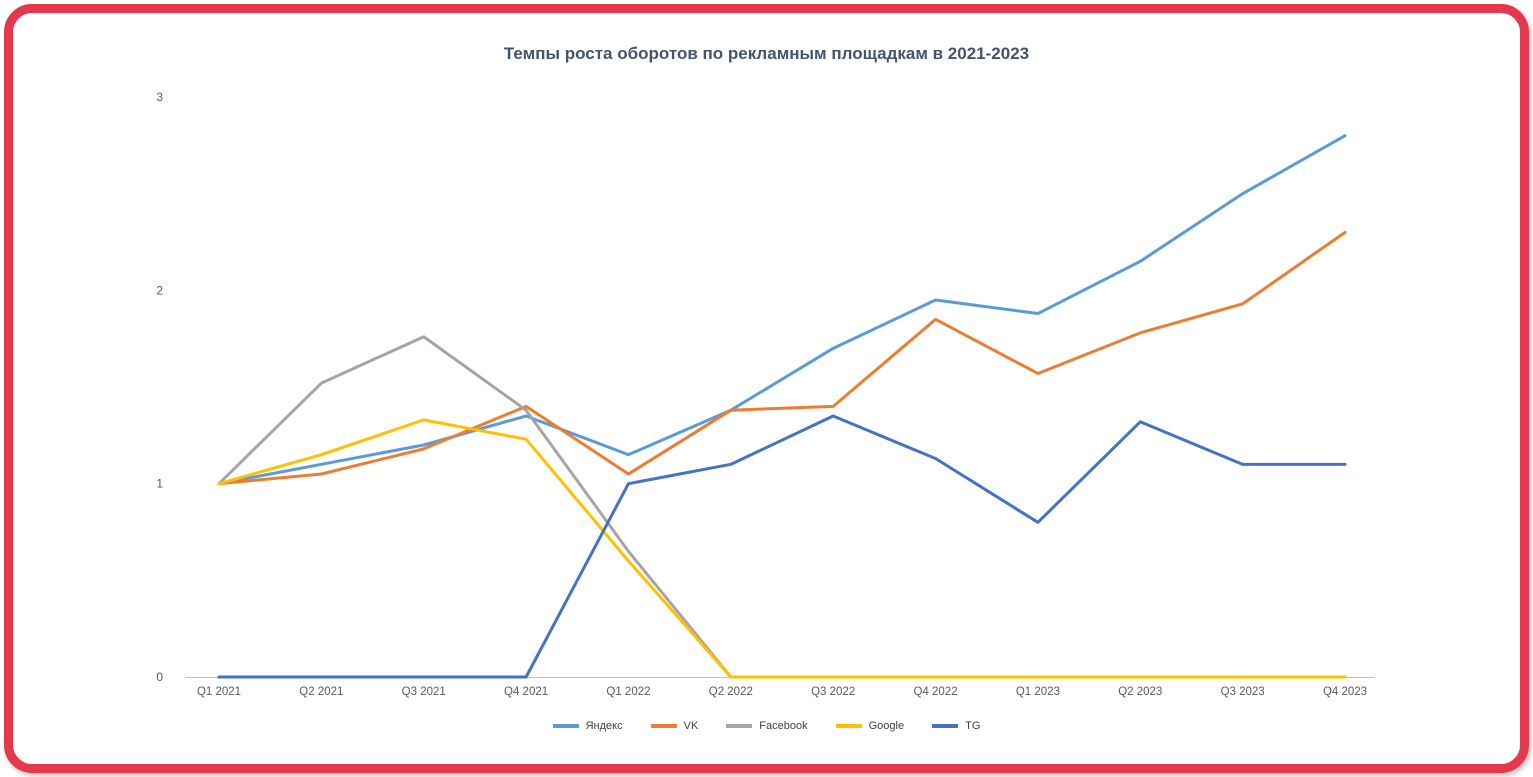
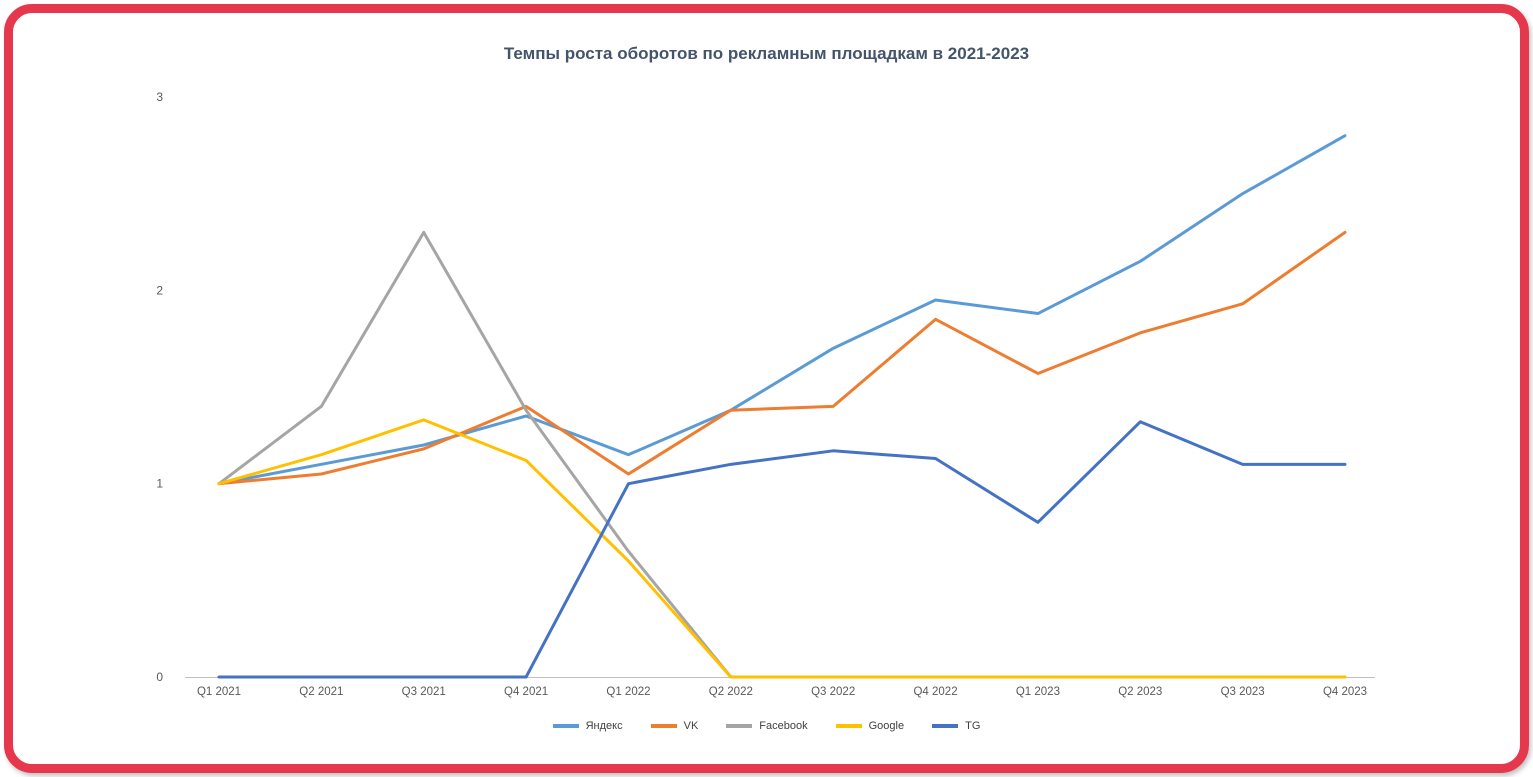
Facebook/Q2 2021: 1.52 -> 1.40
Facebook/Q3 2021: 1.76 -> 2.30
Google/Q4 2021: 1.23 -> 1.12
TG/Q3 2022: 1.35 -> 1.17
